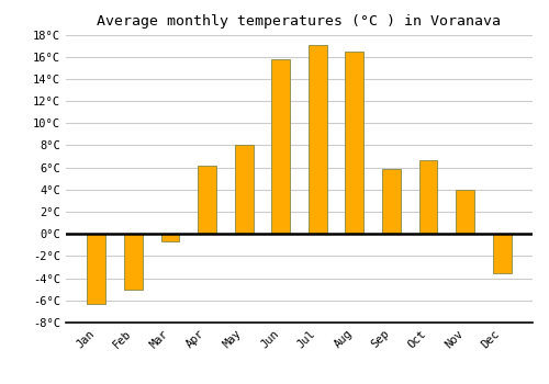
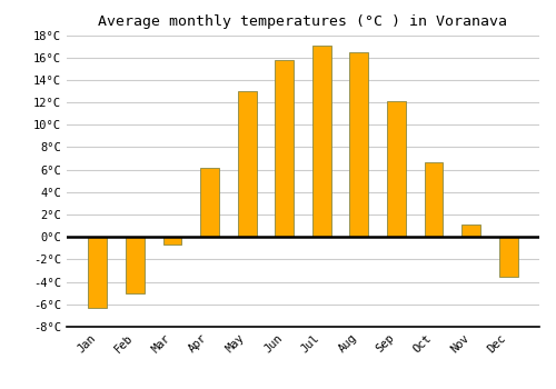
May: 8.0°C -> 13.0°C
Sep: 5.9°C -> 12.1°C
Nov: 4.0°C -> 1.1°C
